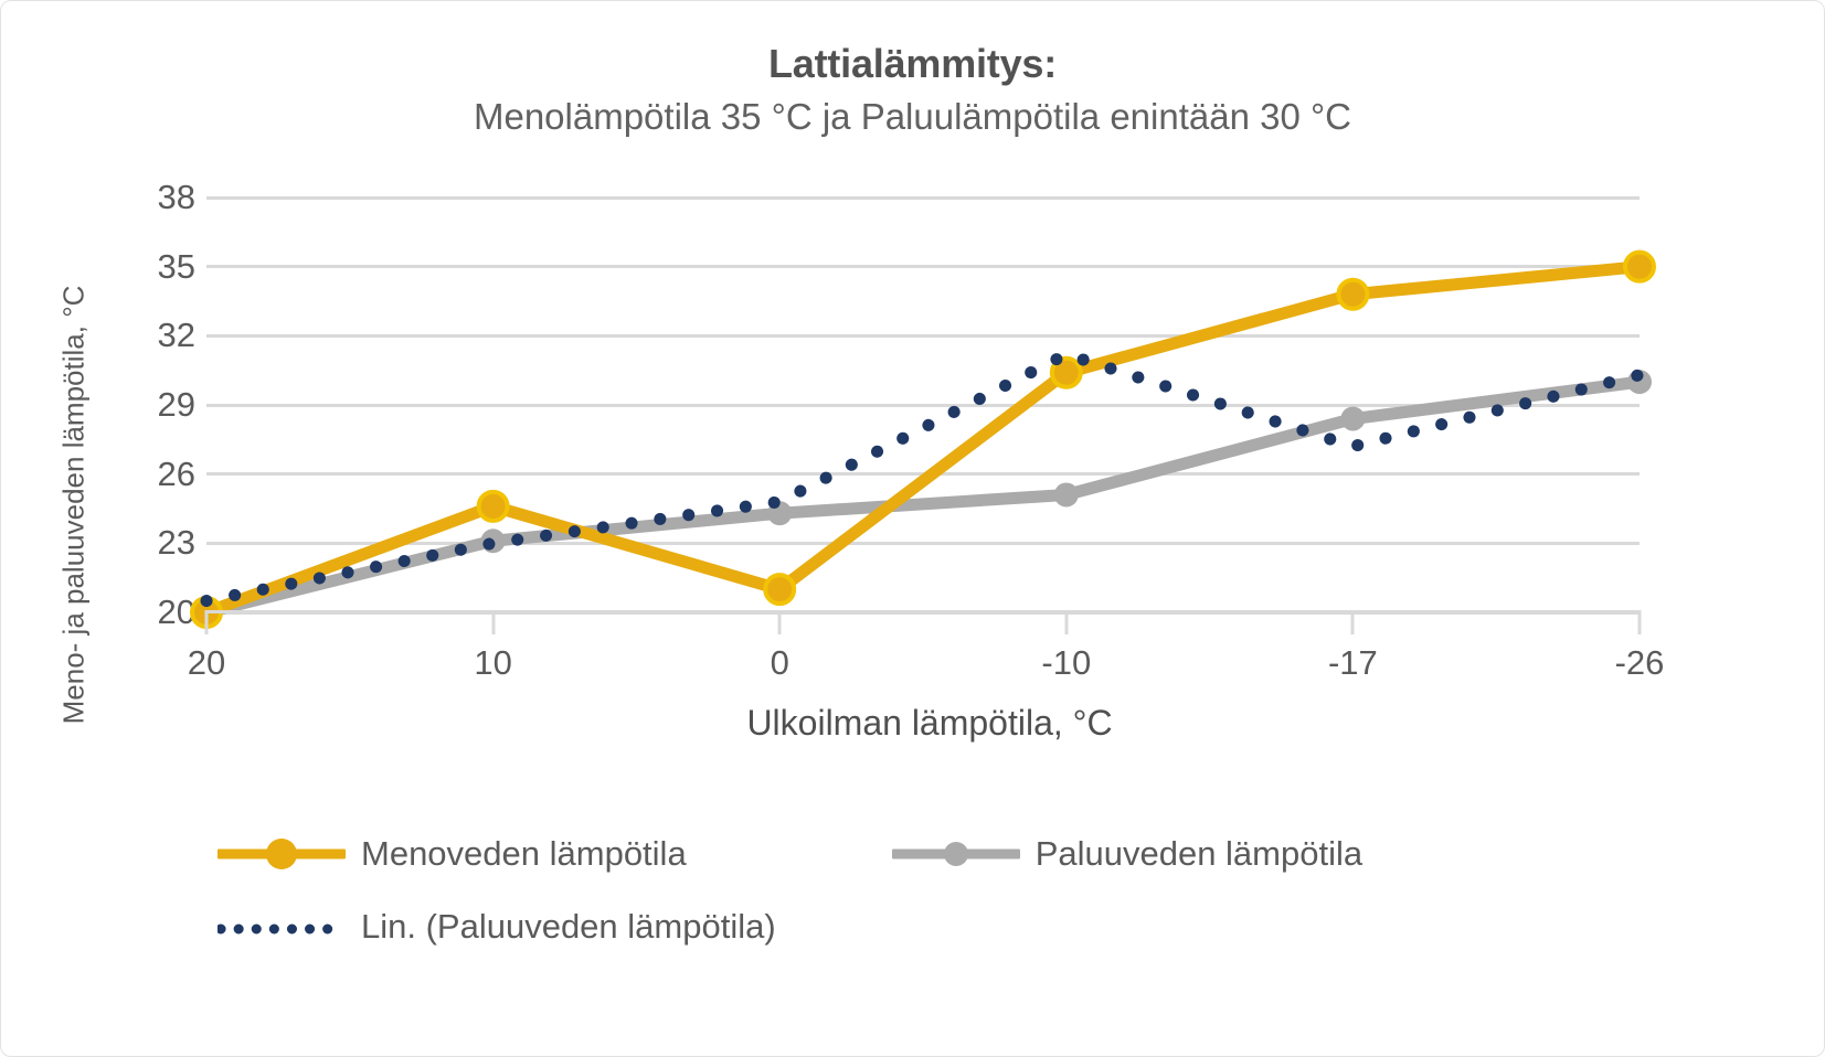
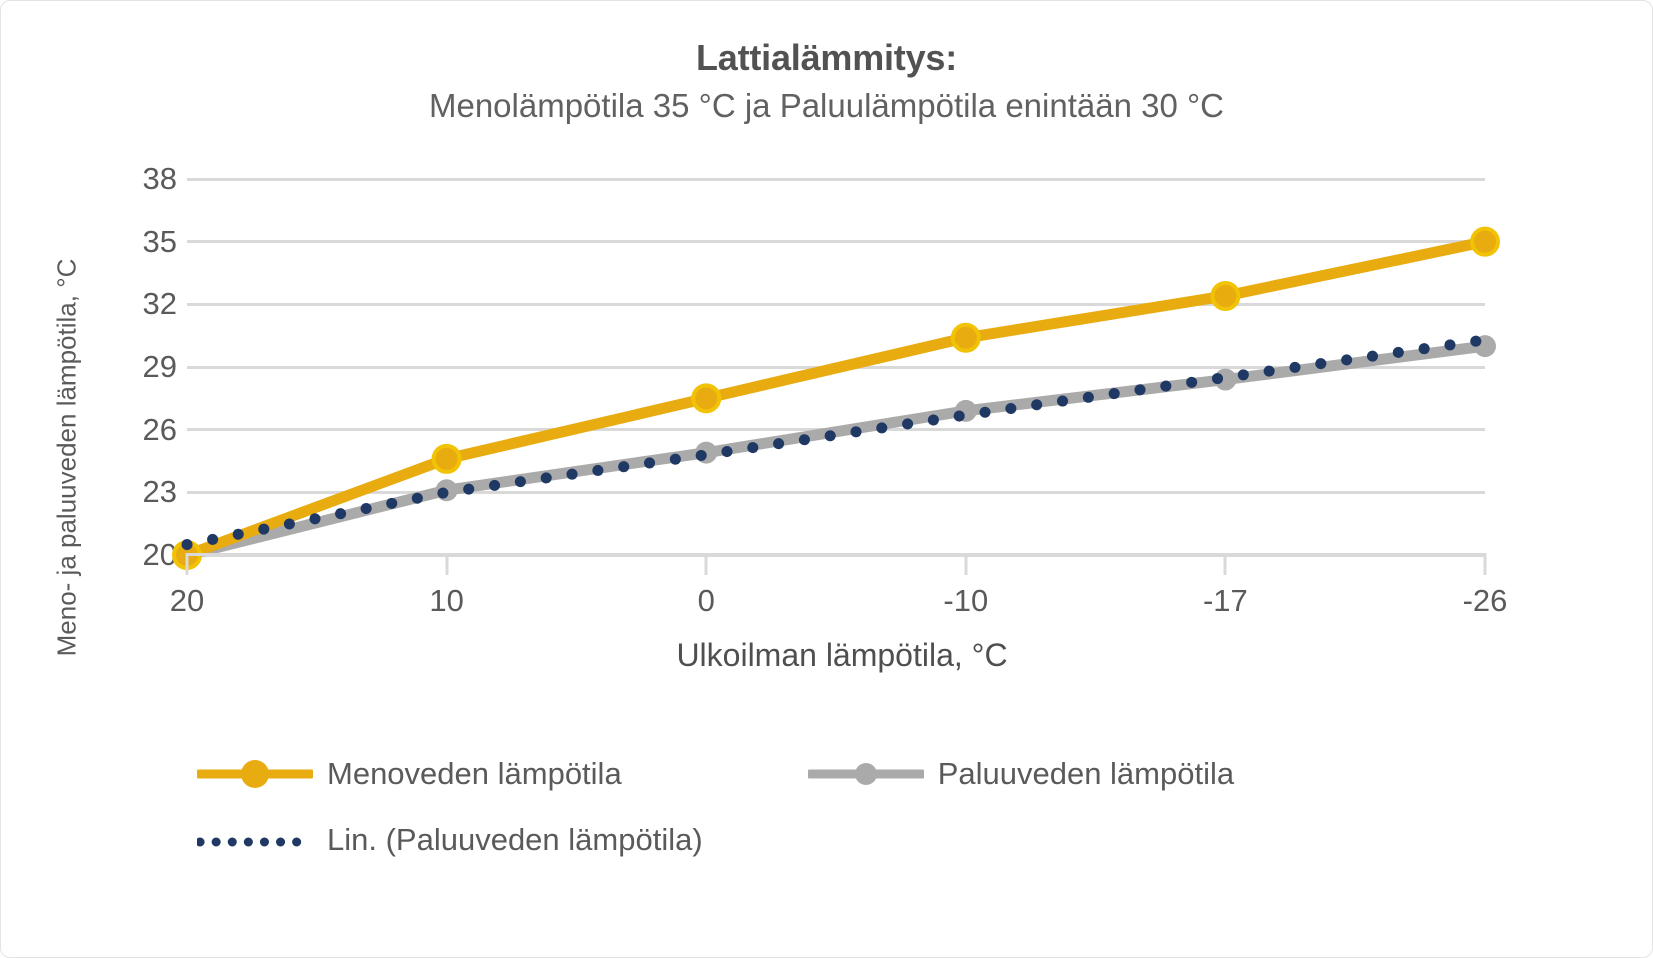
Menoveden lämpötila/0: 21.0 -> 27.5
Paluuveden lämpötila/0: 24.3 -> 24.9
Paluuveden lämpötila/-10: 25.1 -> 26.9
Lin. (Paluuveden lämpötila)/-10: 31.2 -> 26.7
Menoveden lämpötila/-17: 33.8 -> 32.4
Lin. (Paluuveden lämpötila)/-17: 27.2 -> 28.5
